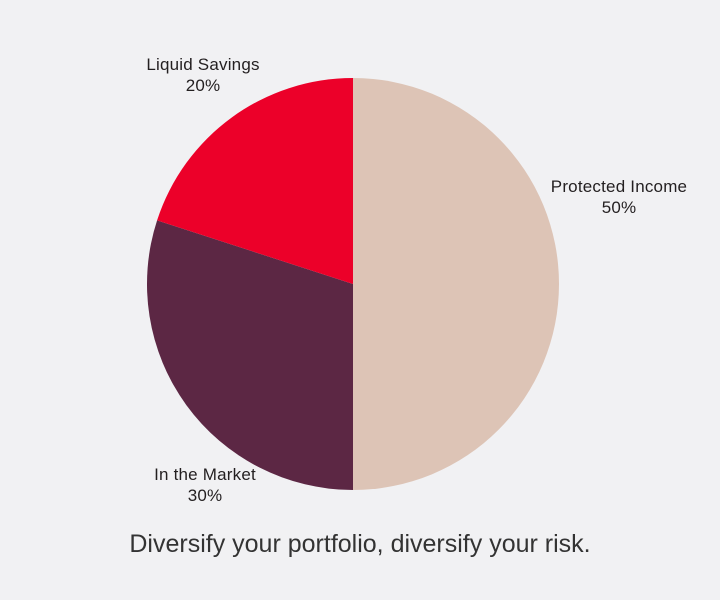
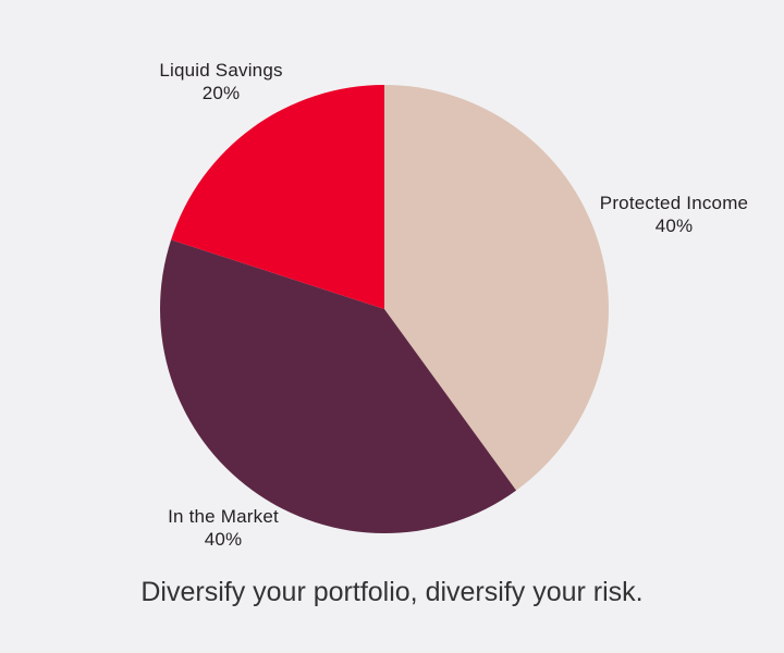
Protected Income: 50% -> 40%
In the Market: 30% -> 40%
